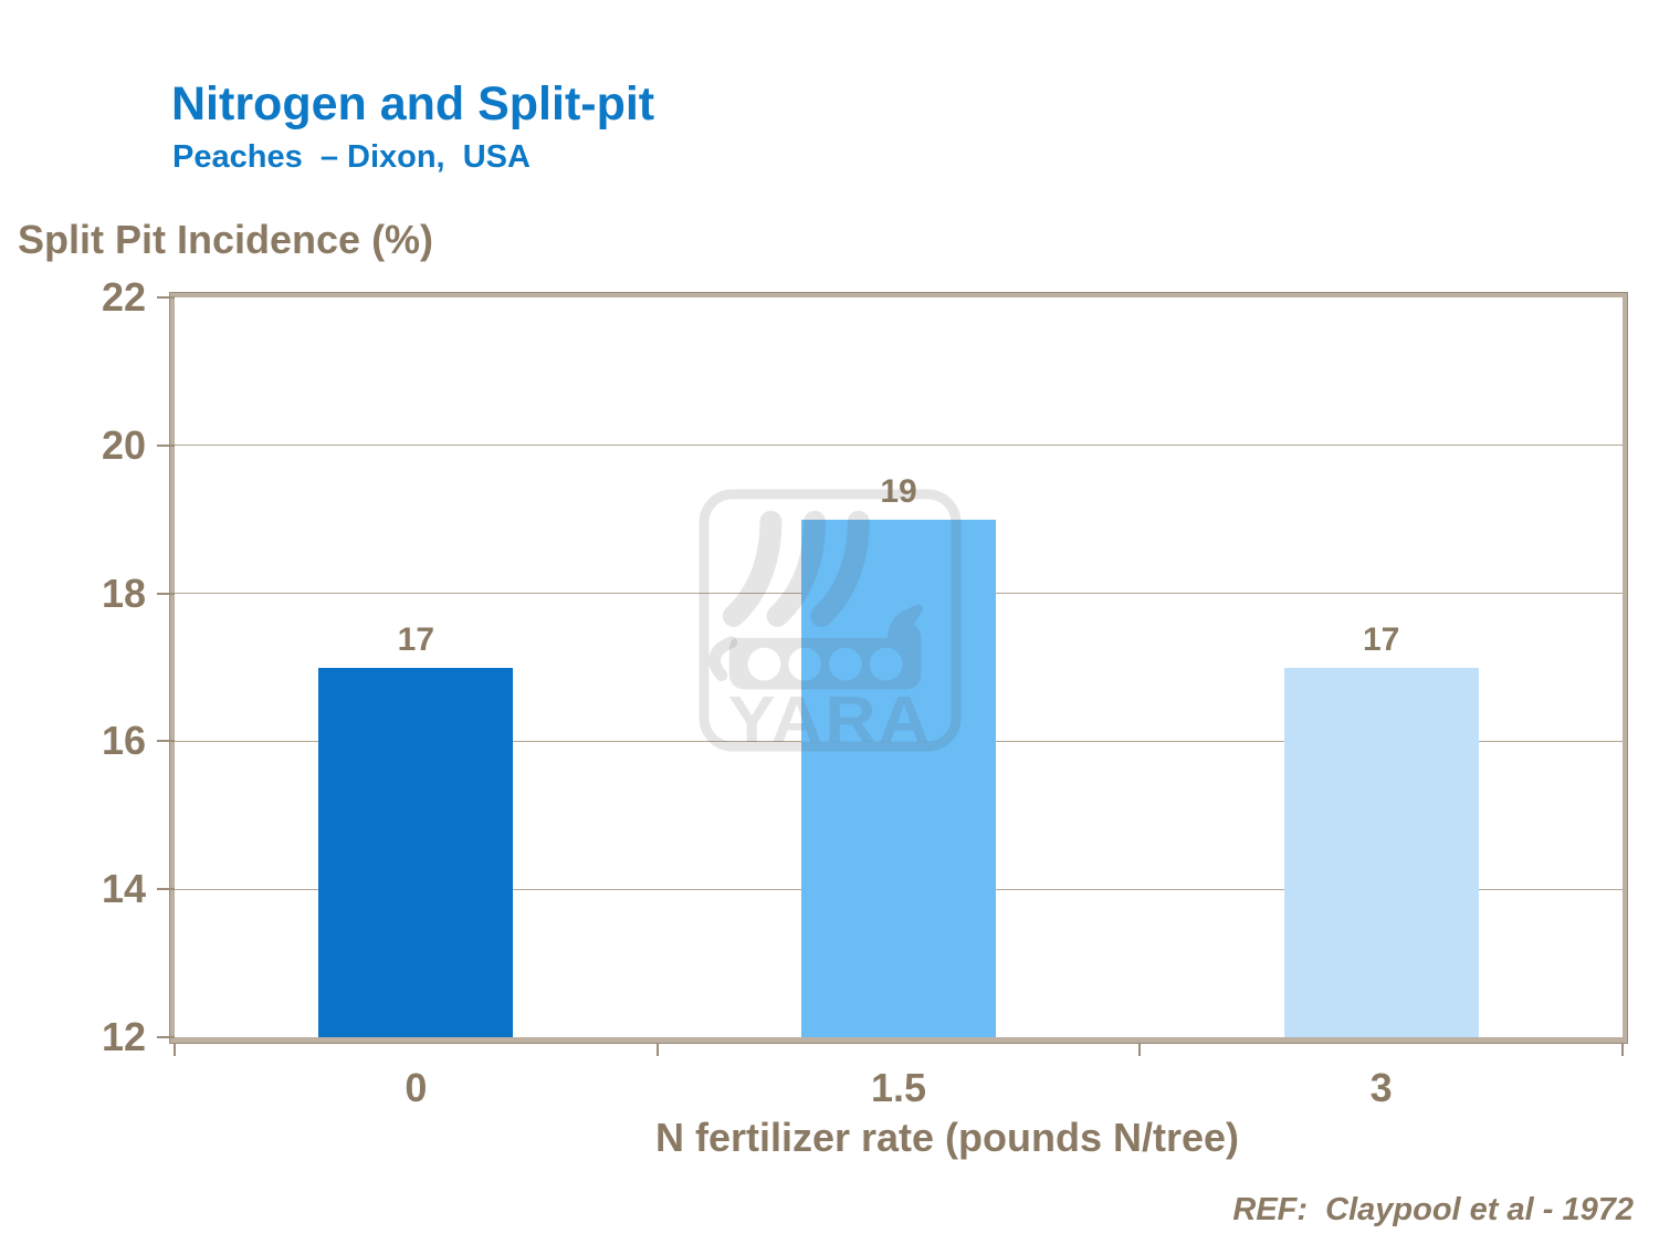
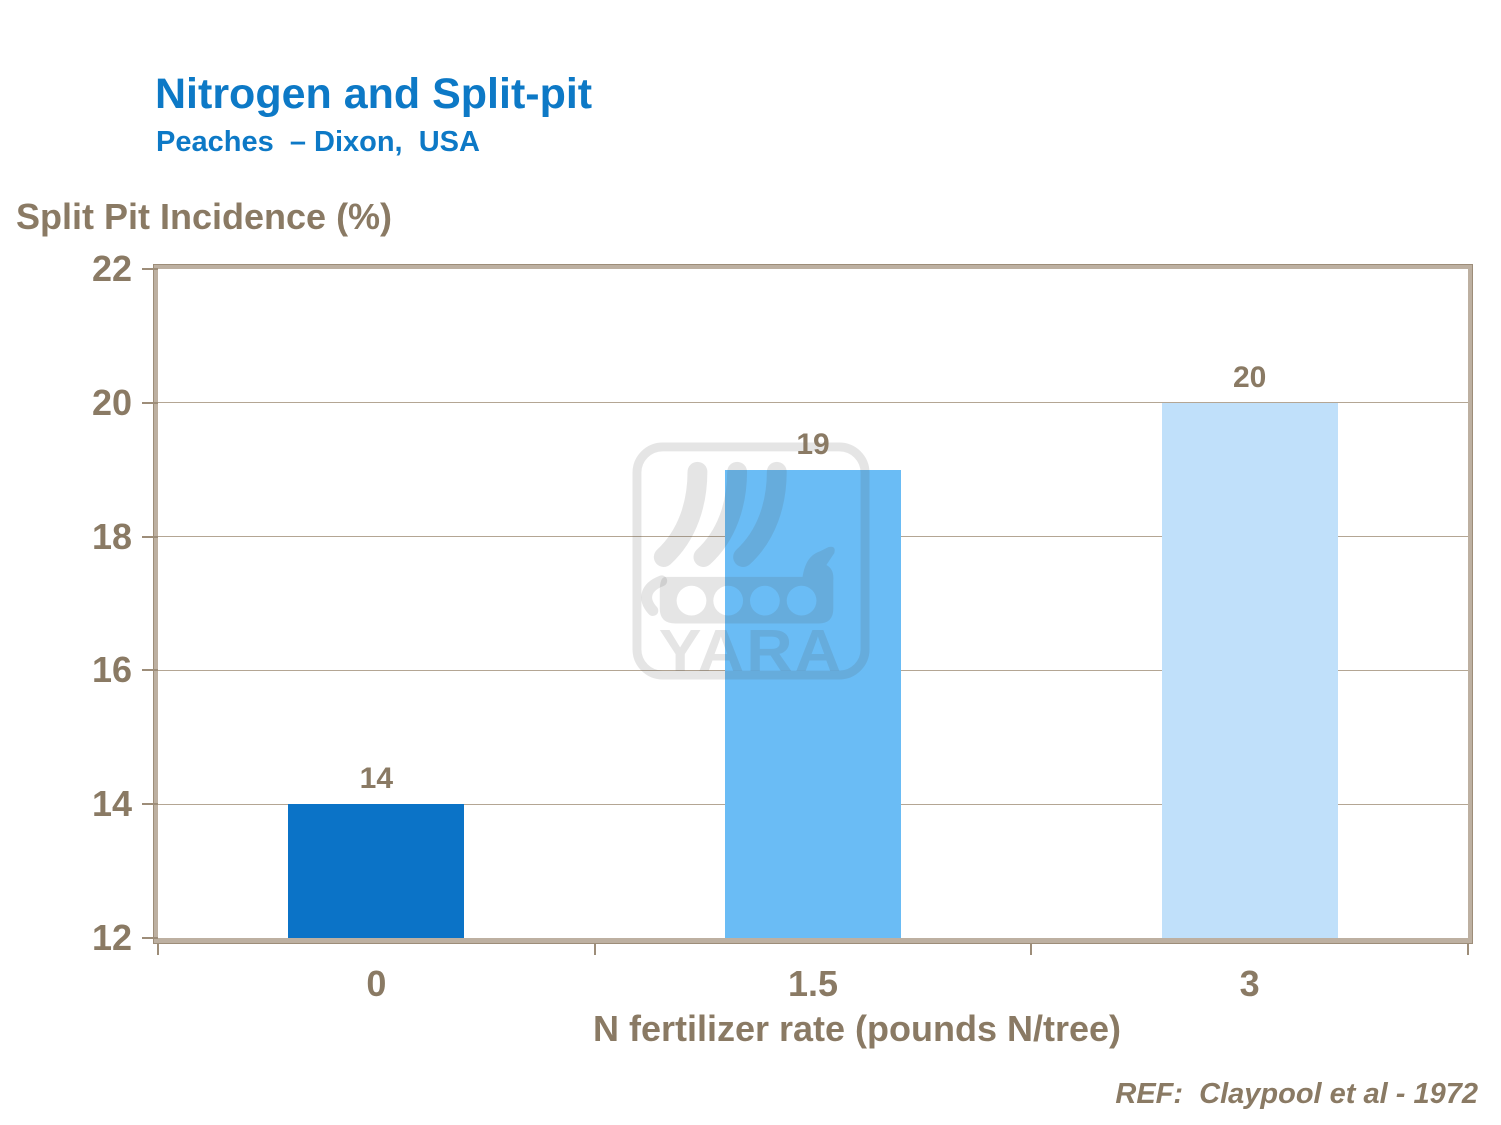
0: 17 -> 14
3: 17 -> 20
